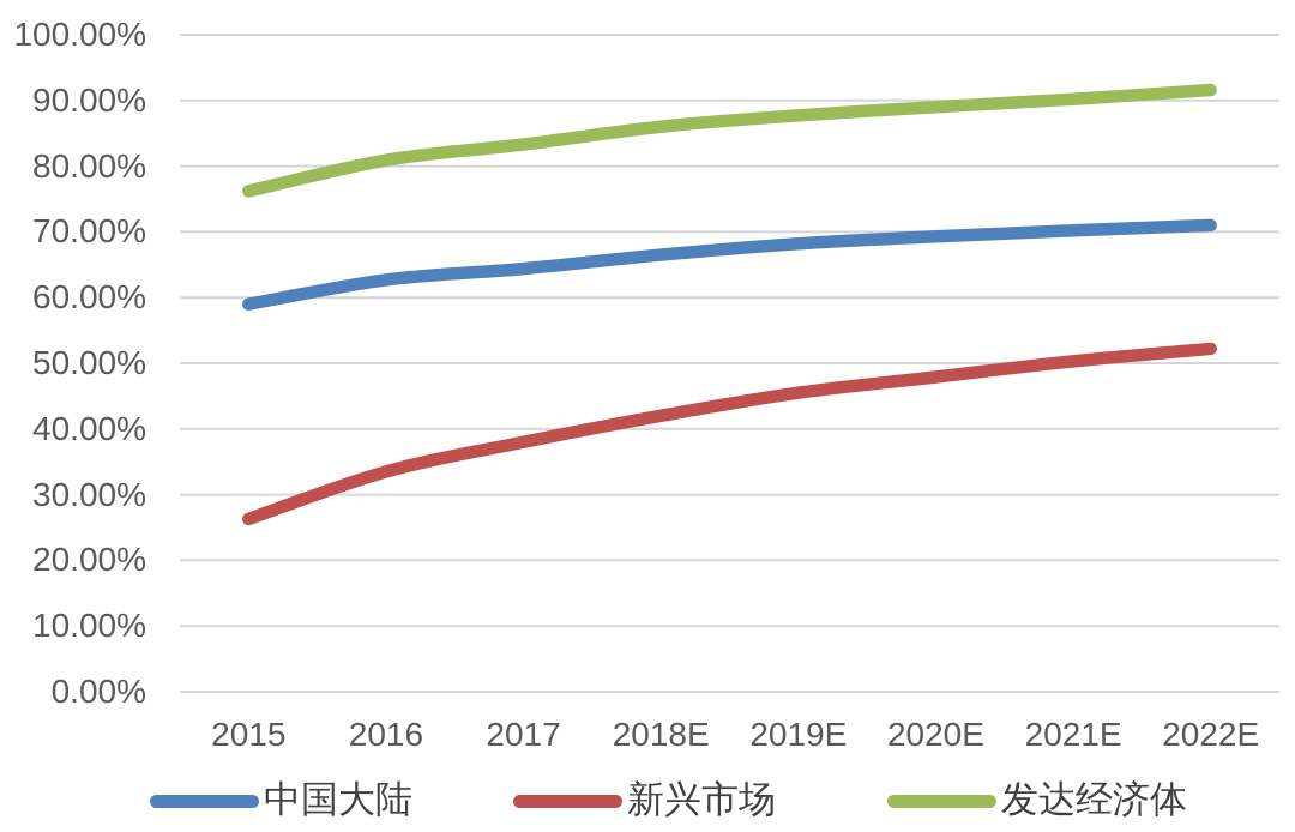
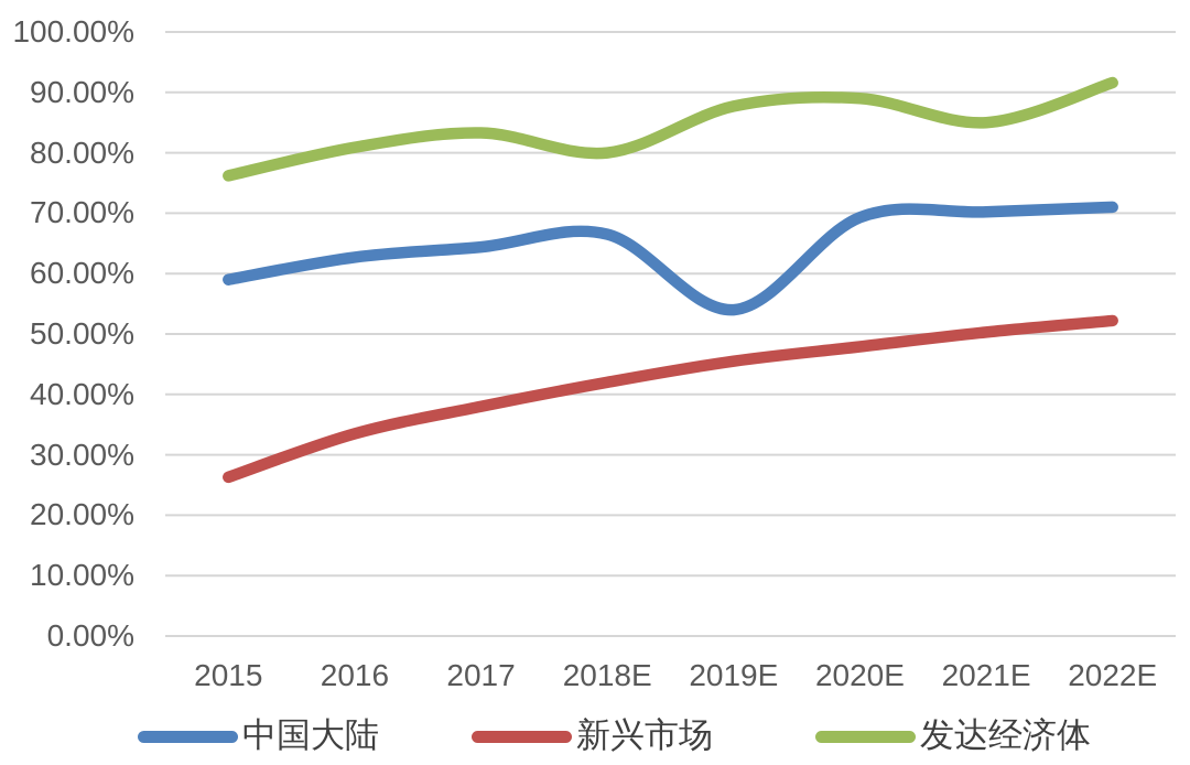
发达经济体/2018E: 86% -> 80%
中国大陆/2019E: 68% -> 54%
发达经济体/2021E: 90% -> 85%
